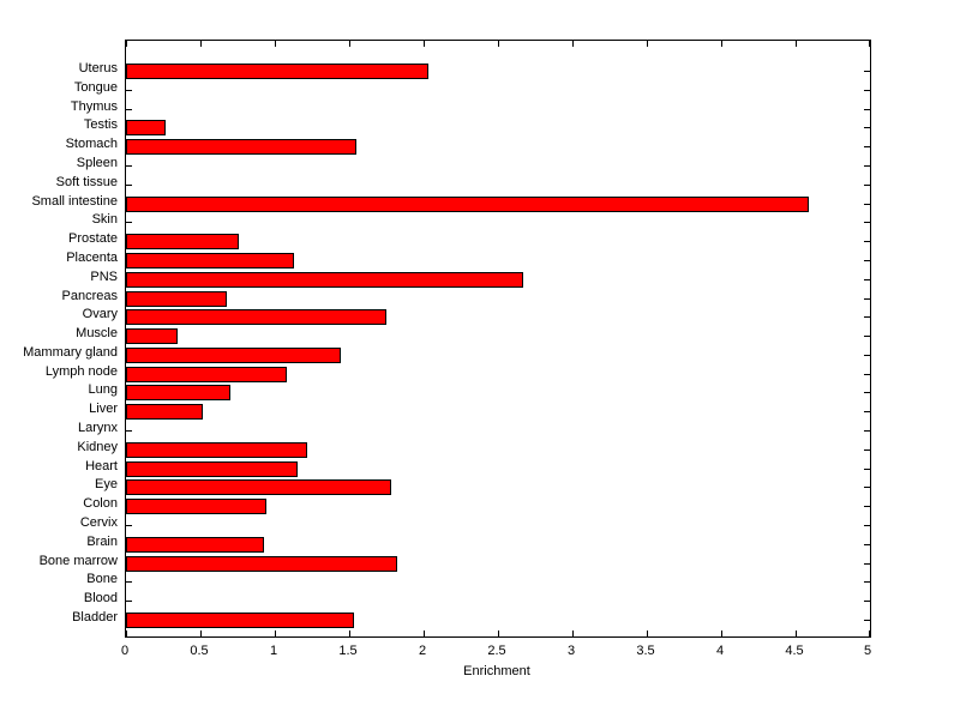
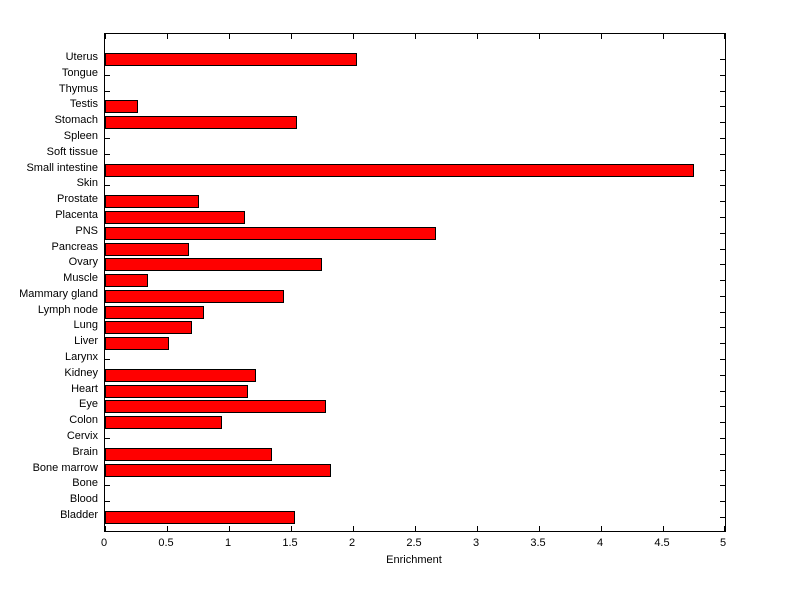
Small intestine: 4.59 -> 4.75
Lymph node: 1.08 -> 0.80
Brain: 0.93 -> 1.35
